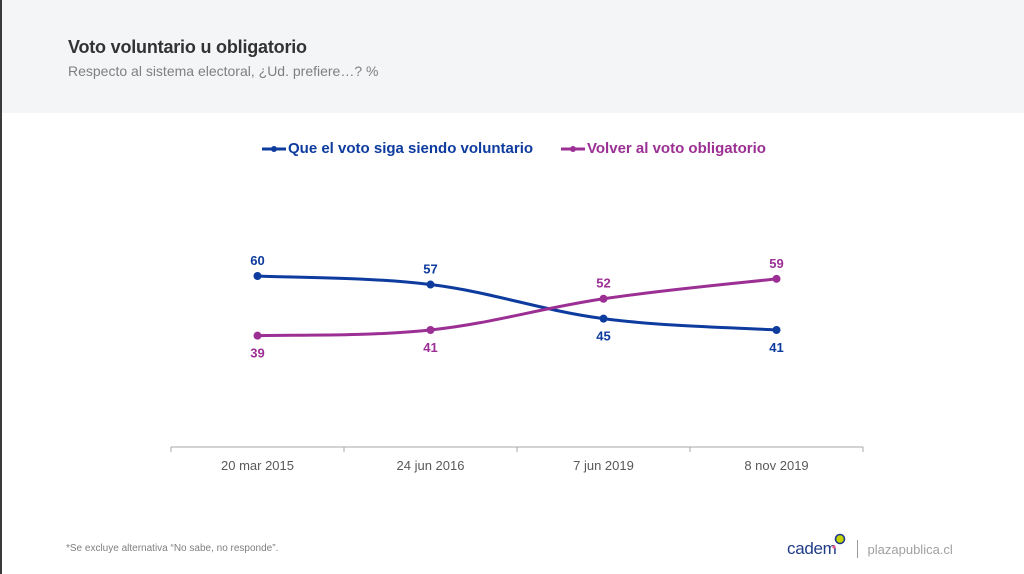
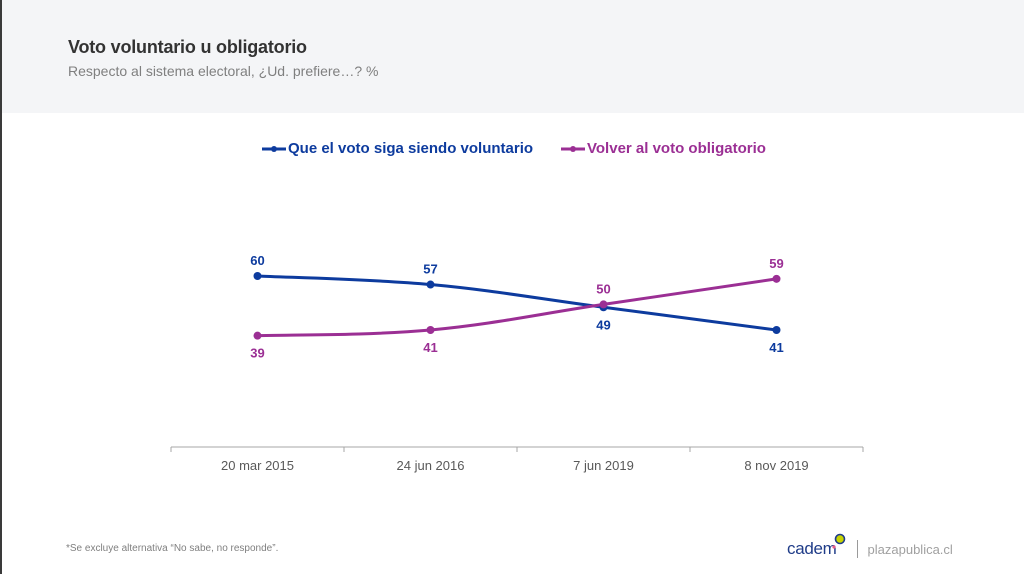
Que el voto siga siendo voluntario/7 jun 2019: 45 -> 49
Volver al voto obligatorio/7 jun 2019: 52 -> 50
